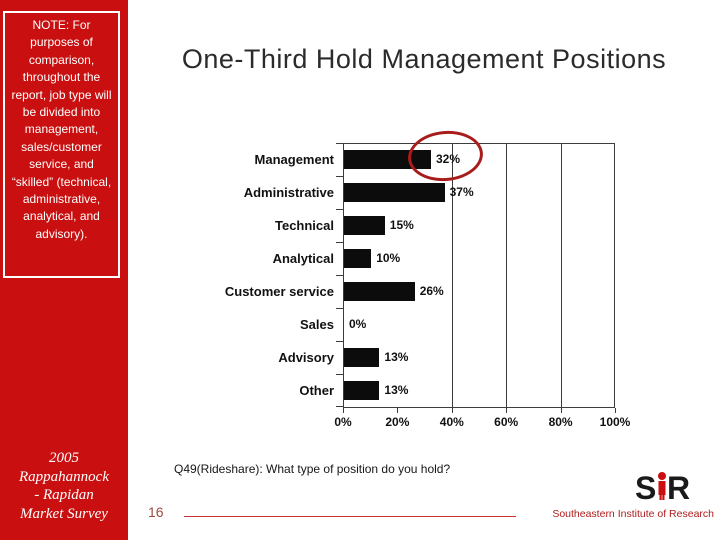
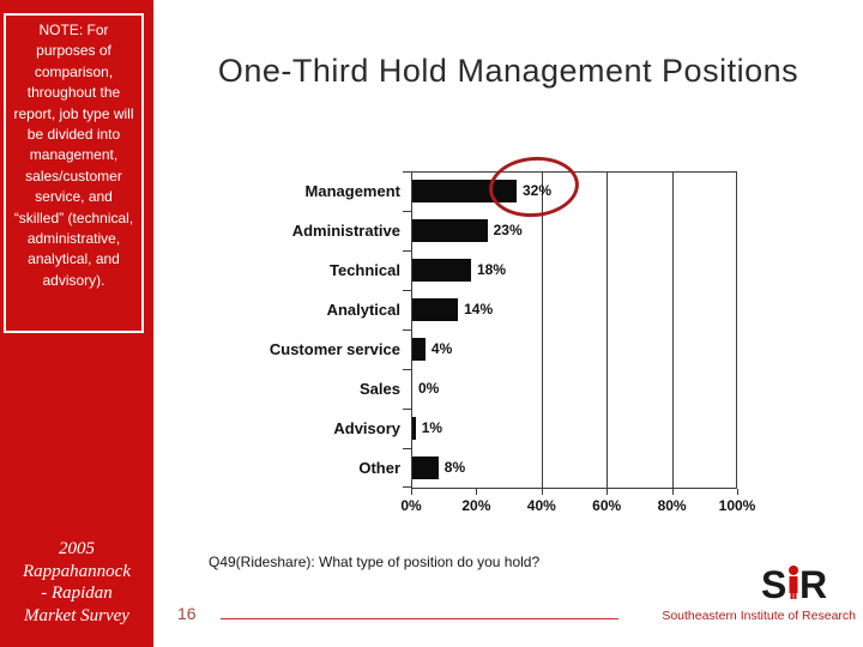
Administrative: 37% -> 23%
Technical: 15% -> 18%
Analytical: 10% -> 14%
Customer service: 26% -> 4%
Advisory: 13% -> 1%
Other: 13% -> 8%
